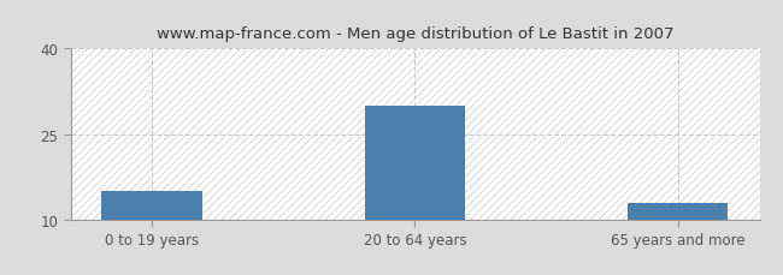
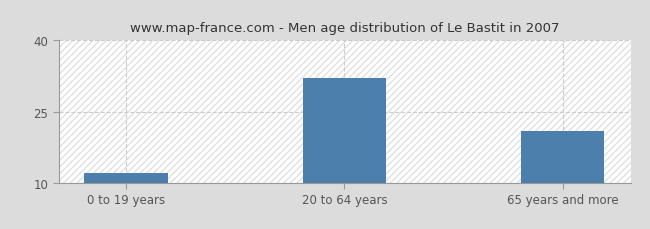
0 to 19 years: 15 -> 12
20 to 64 years: 30 -> 32
65 years and more: 13 -> 21
